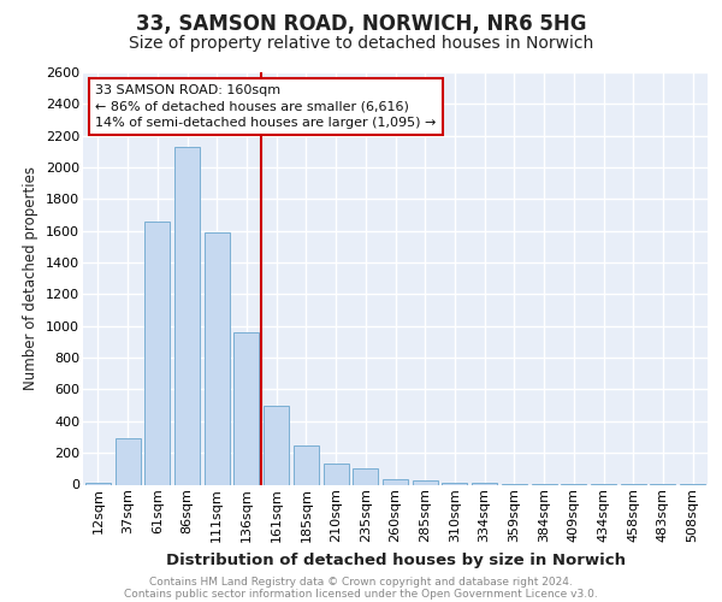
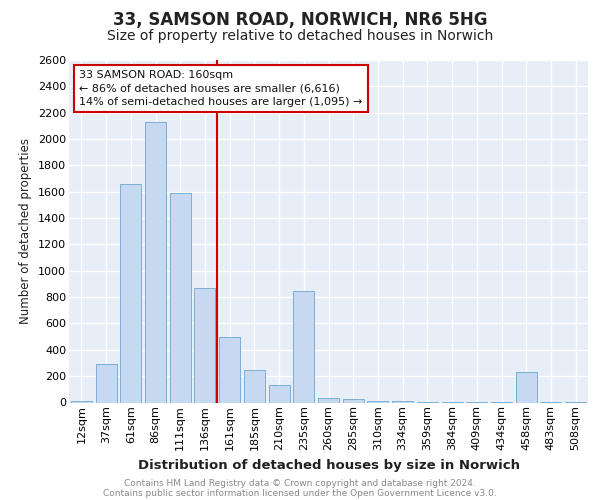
136sqm: 960 -> 870
235sqm: 100 -> 850
458sqm: 0 -> 230
